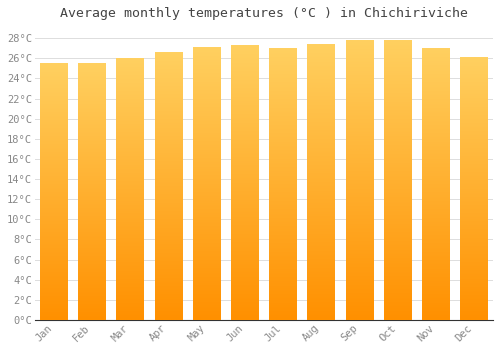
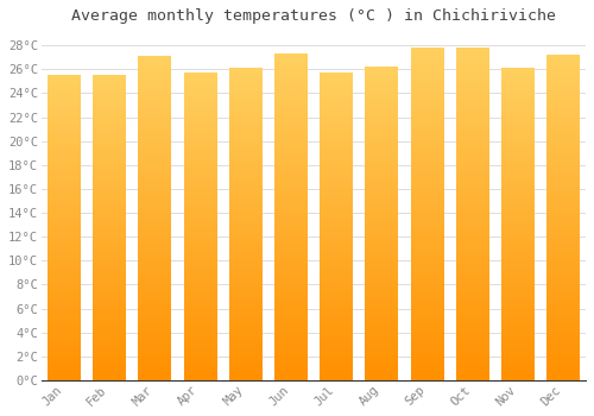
Mar: 26.0°C -> 27.1°C
Apr: 26.6°C -> 25.7°C
May: 27.1°C -> 26.1°C
Jul: 27.0°C -> 25.7°C
Aug: 27.4°C -> 26.2°C
Nov: 27.0°C -> 26.1°C
Dec: 26.1°C -> 27.2°C
